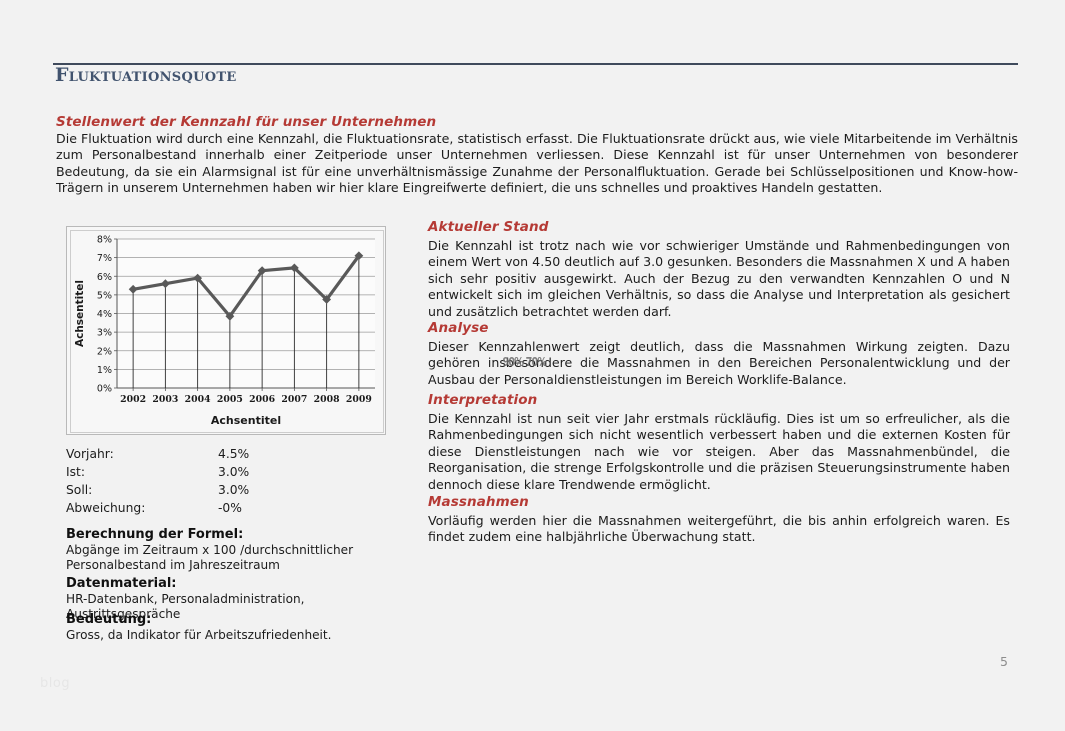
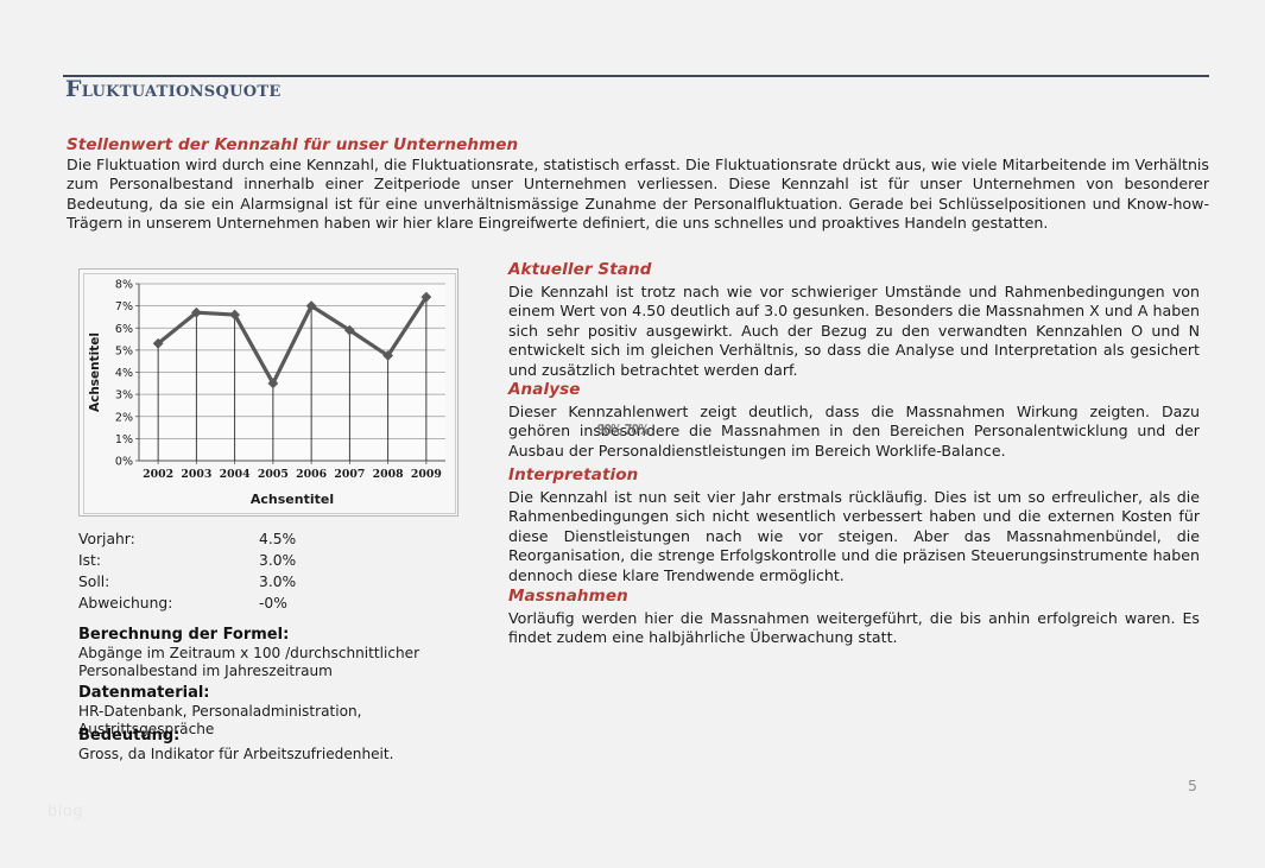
2003: 5.6% -> 6.7%
2004: 5.9% -> 6.6%
2005: 3.9% -> 3.5%
2006: 6.3% -> 7.0%
2007: 6.5% -> 5.9%
2009: 7.1% -> 7.4%
